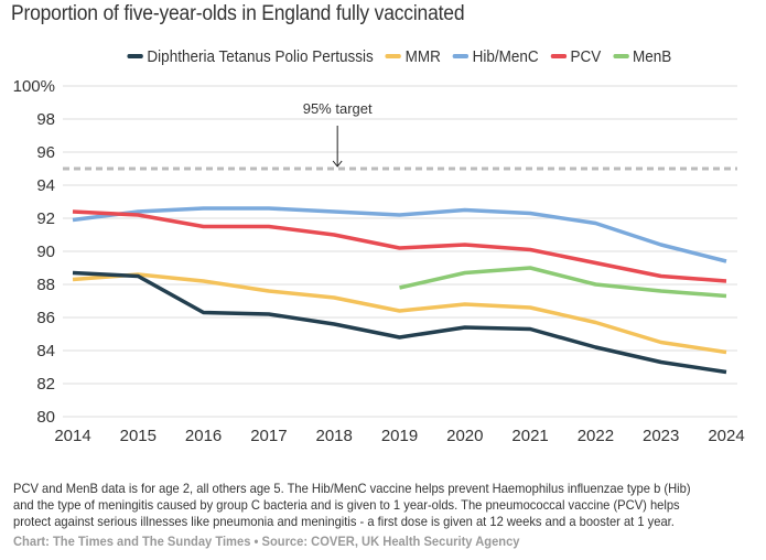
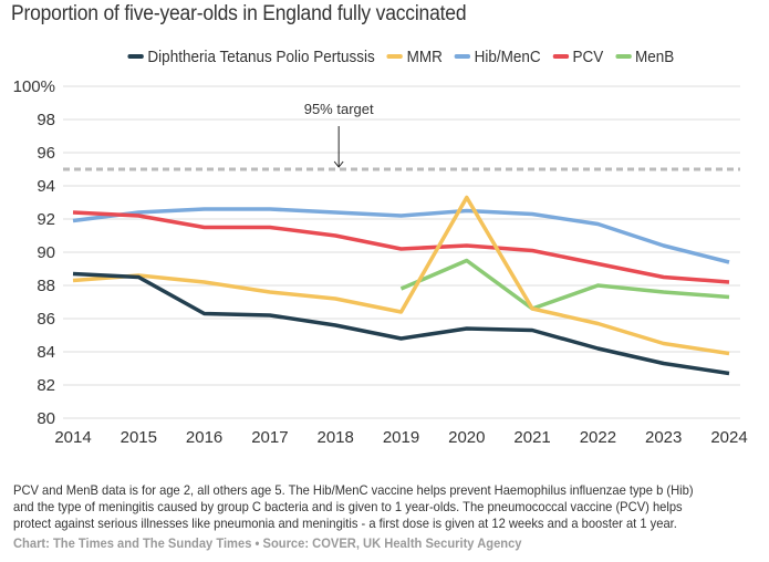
MMR/2020: 86.8% -> 93.3%
MenB/2020: 88.7% -> 89.5%
MenB/2021: 89.0% -> 86.6%
